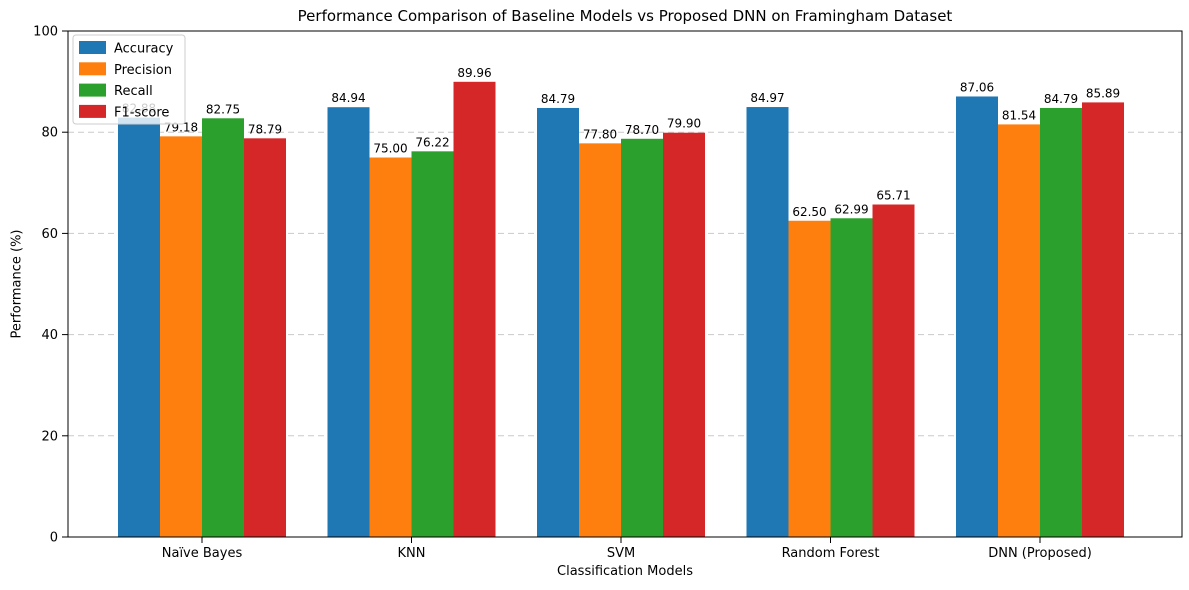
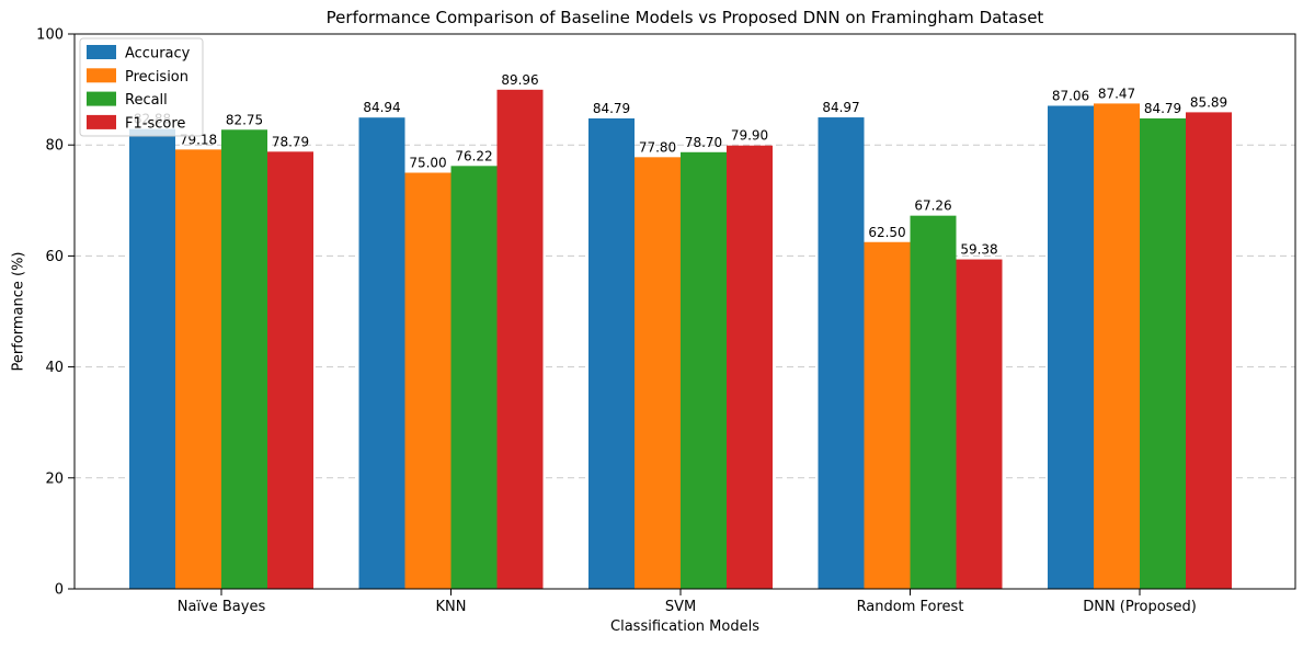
Recall/Random Forest: 62.99 -> 67.26
F1-score/Random Forest: 65.71 -> 59.38
Precision/DNN (Proposed): 81.54 -> 87.47
